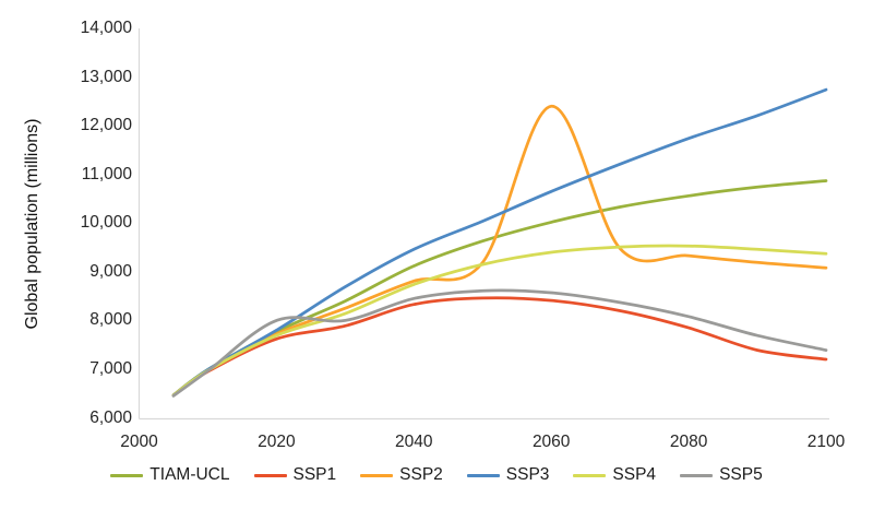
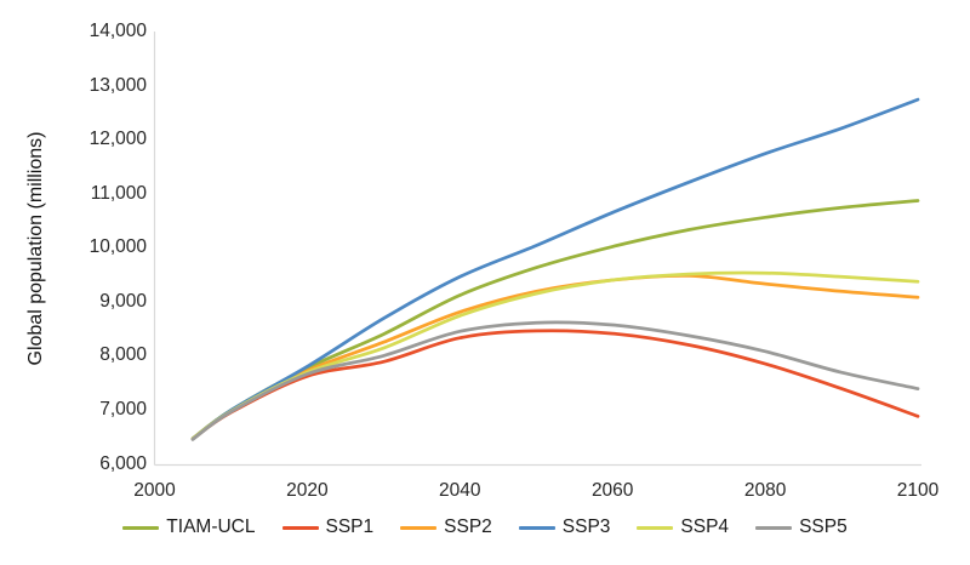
SSP5/2020: 8000 -> 7700
SSP2/2060: 12400 -> 9400
SSP1/2100: 7200 -> 6900
